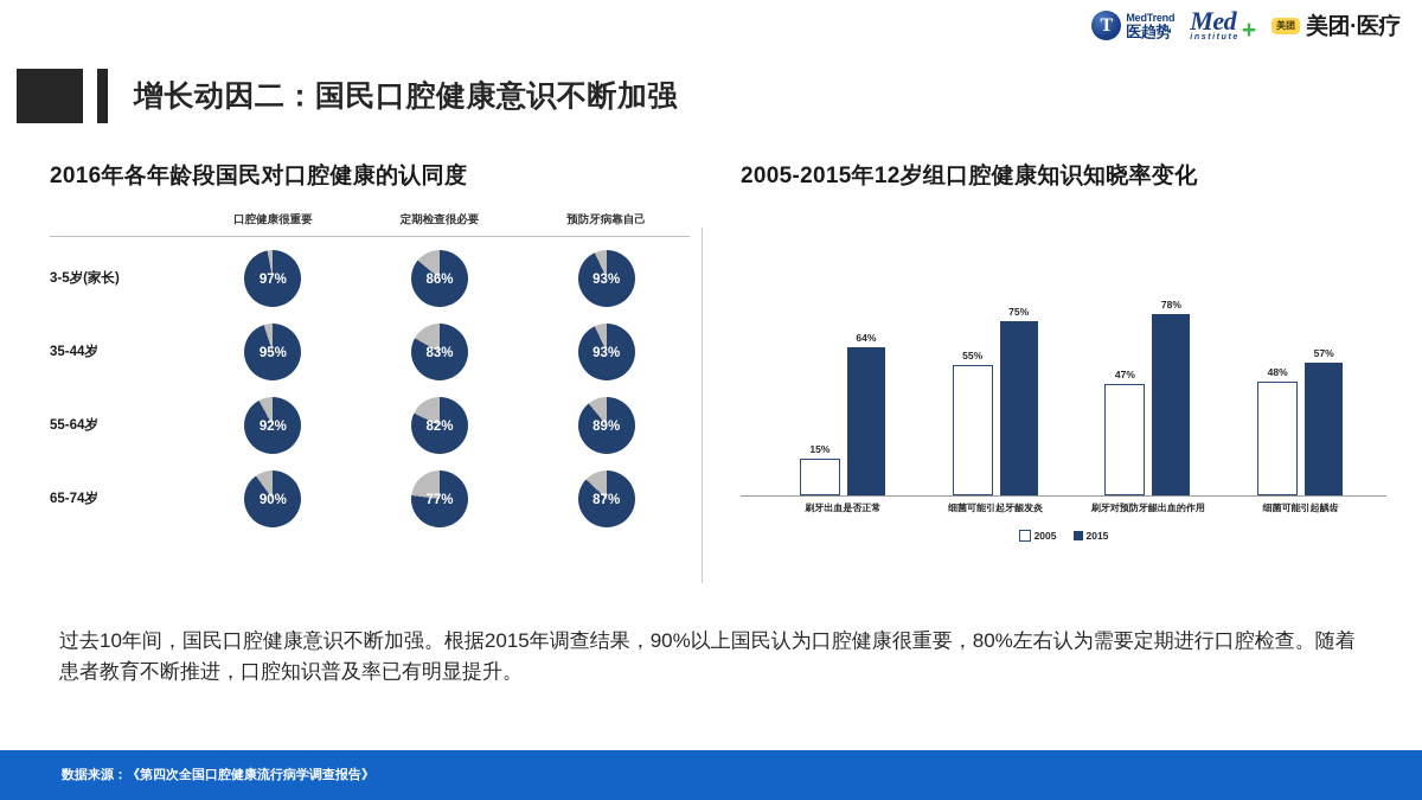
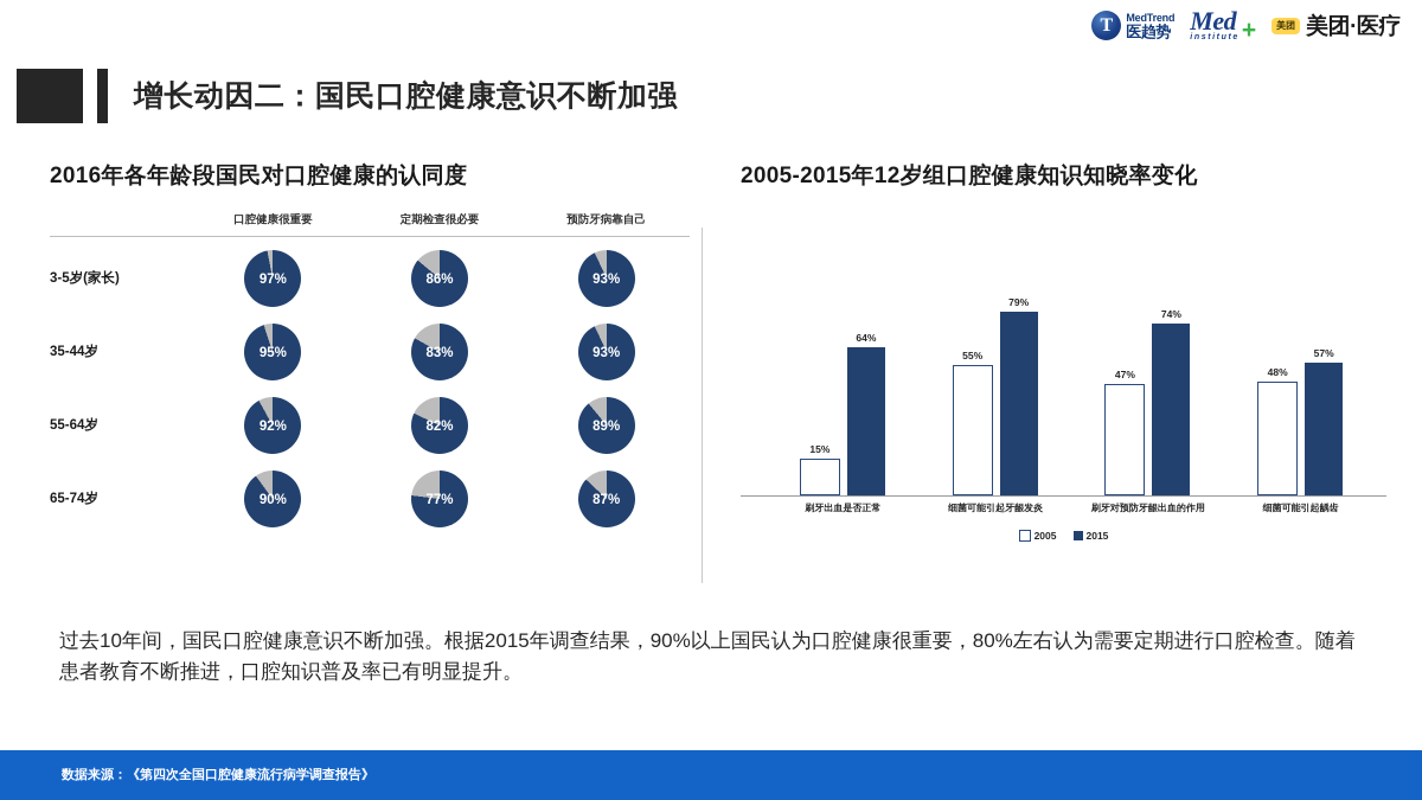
2005-2015年12岁组口腔健康知识知晓率变化/2015/细菌可能引起牙龈发炎: 75% -> 79%
2005-2015年12岁组口腔健康知识知晓率变化/2015/刷牙对预防牙龈出血的作用: 78% -> 74%
